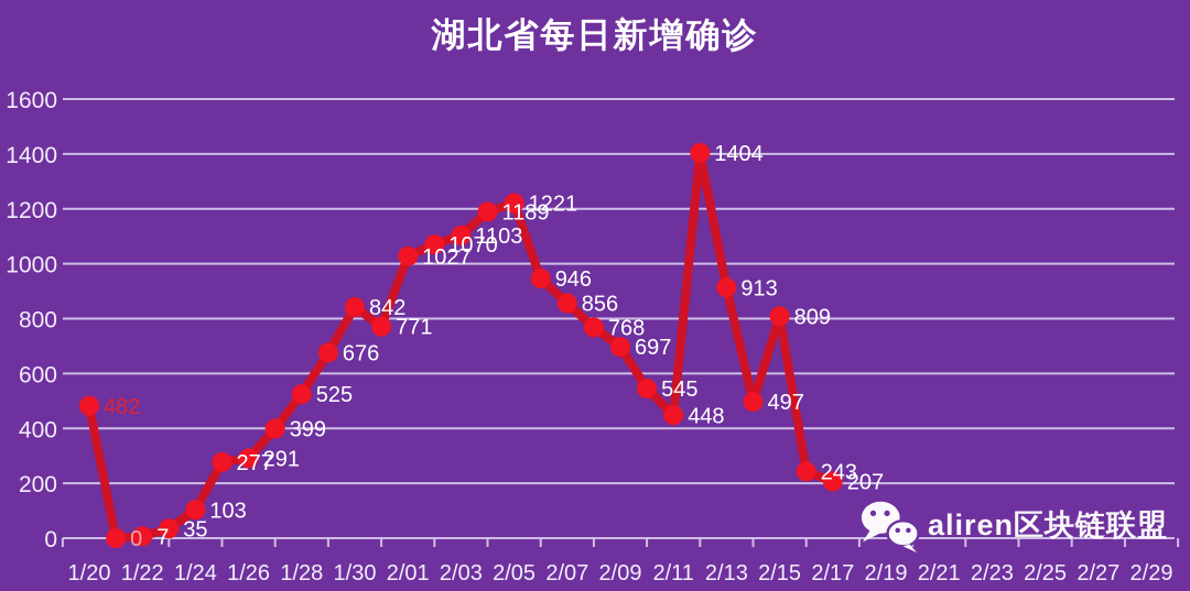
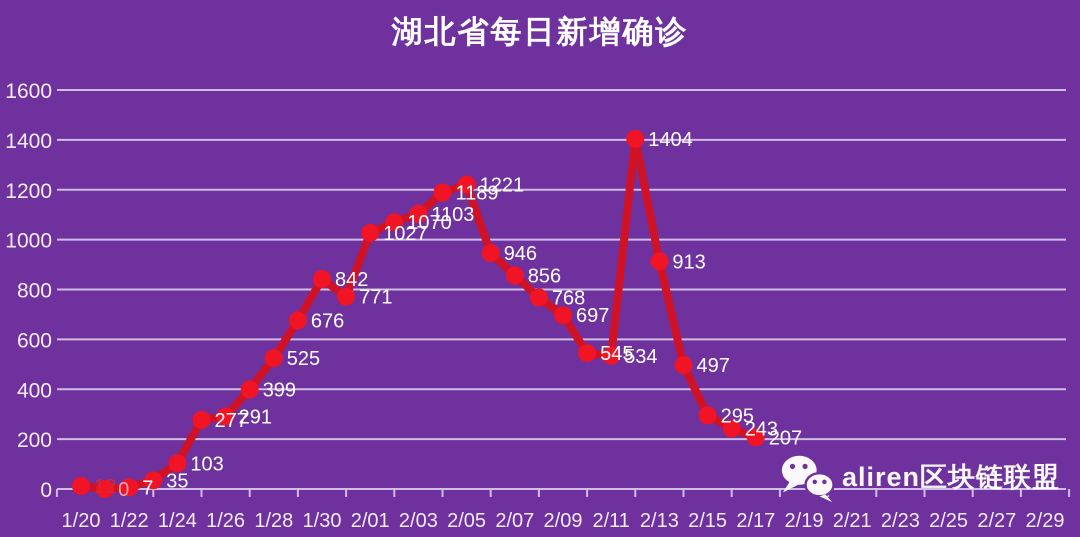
1/20: 482 -> 12
2/11: 448 -> 534
2/15: 809 -> 295
